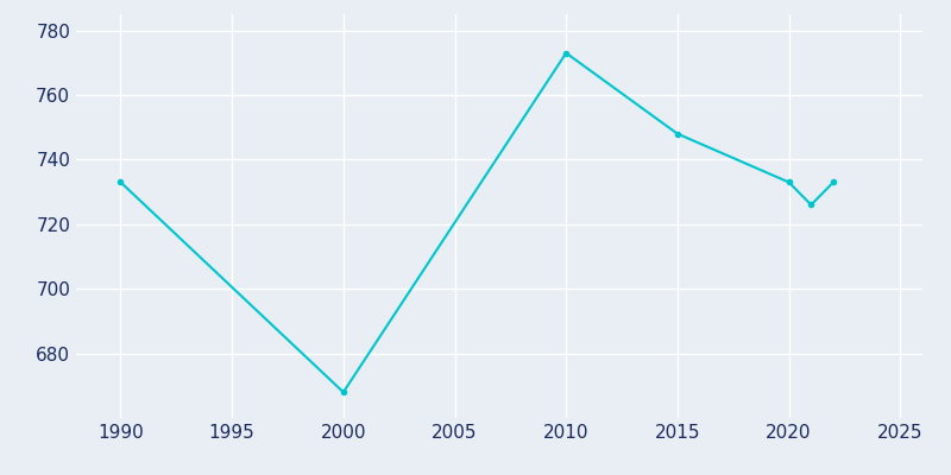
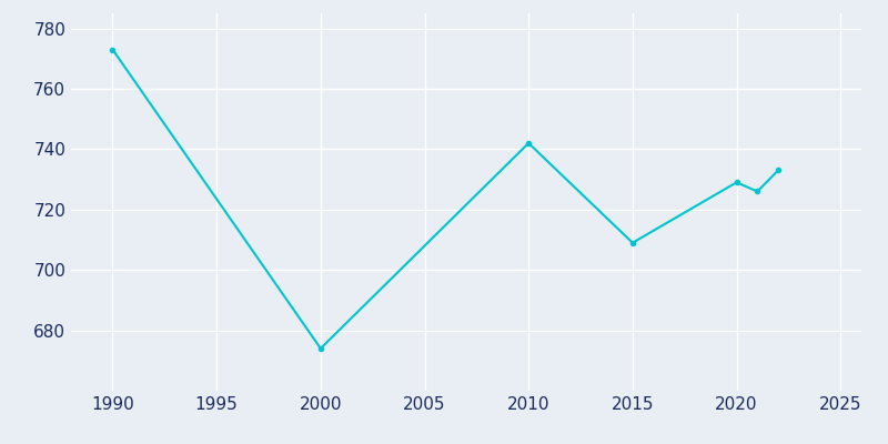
1990: 733 -> 773
2000: 668 -> 674
2010: 773 -> 742
2015: 748 -> 709
2020: 733 -> 729
